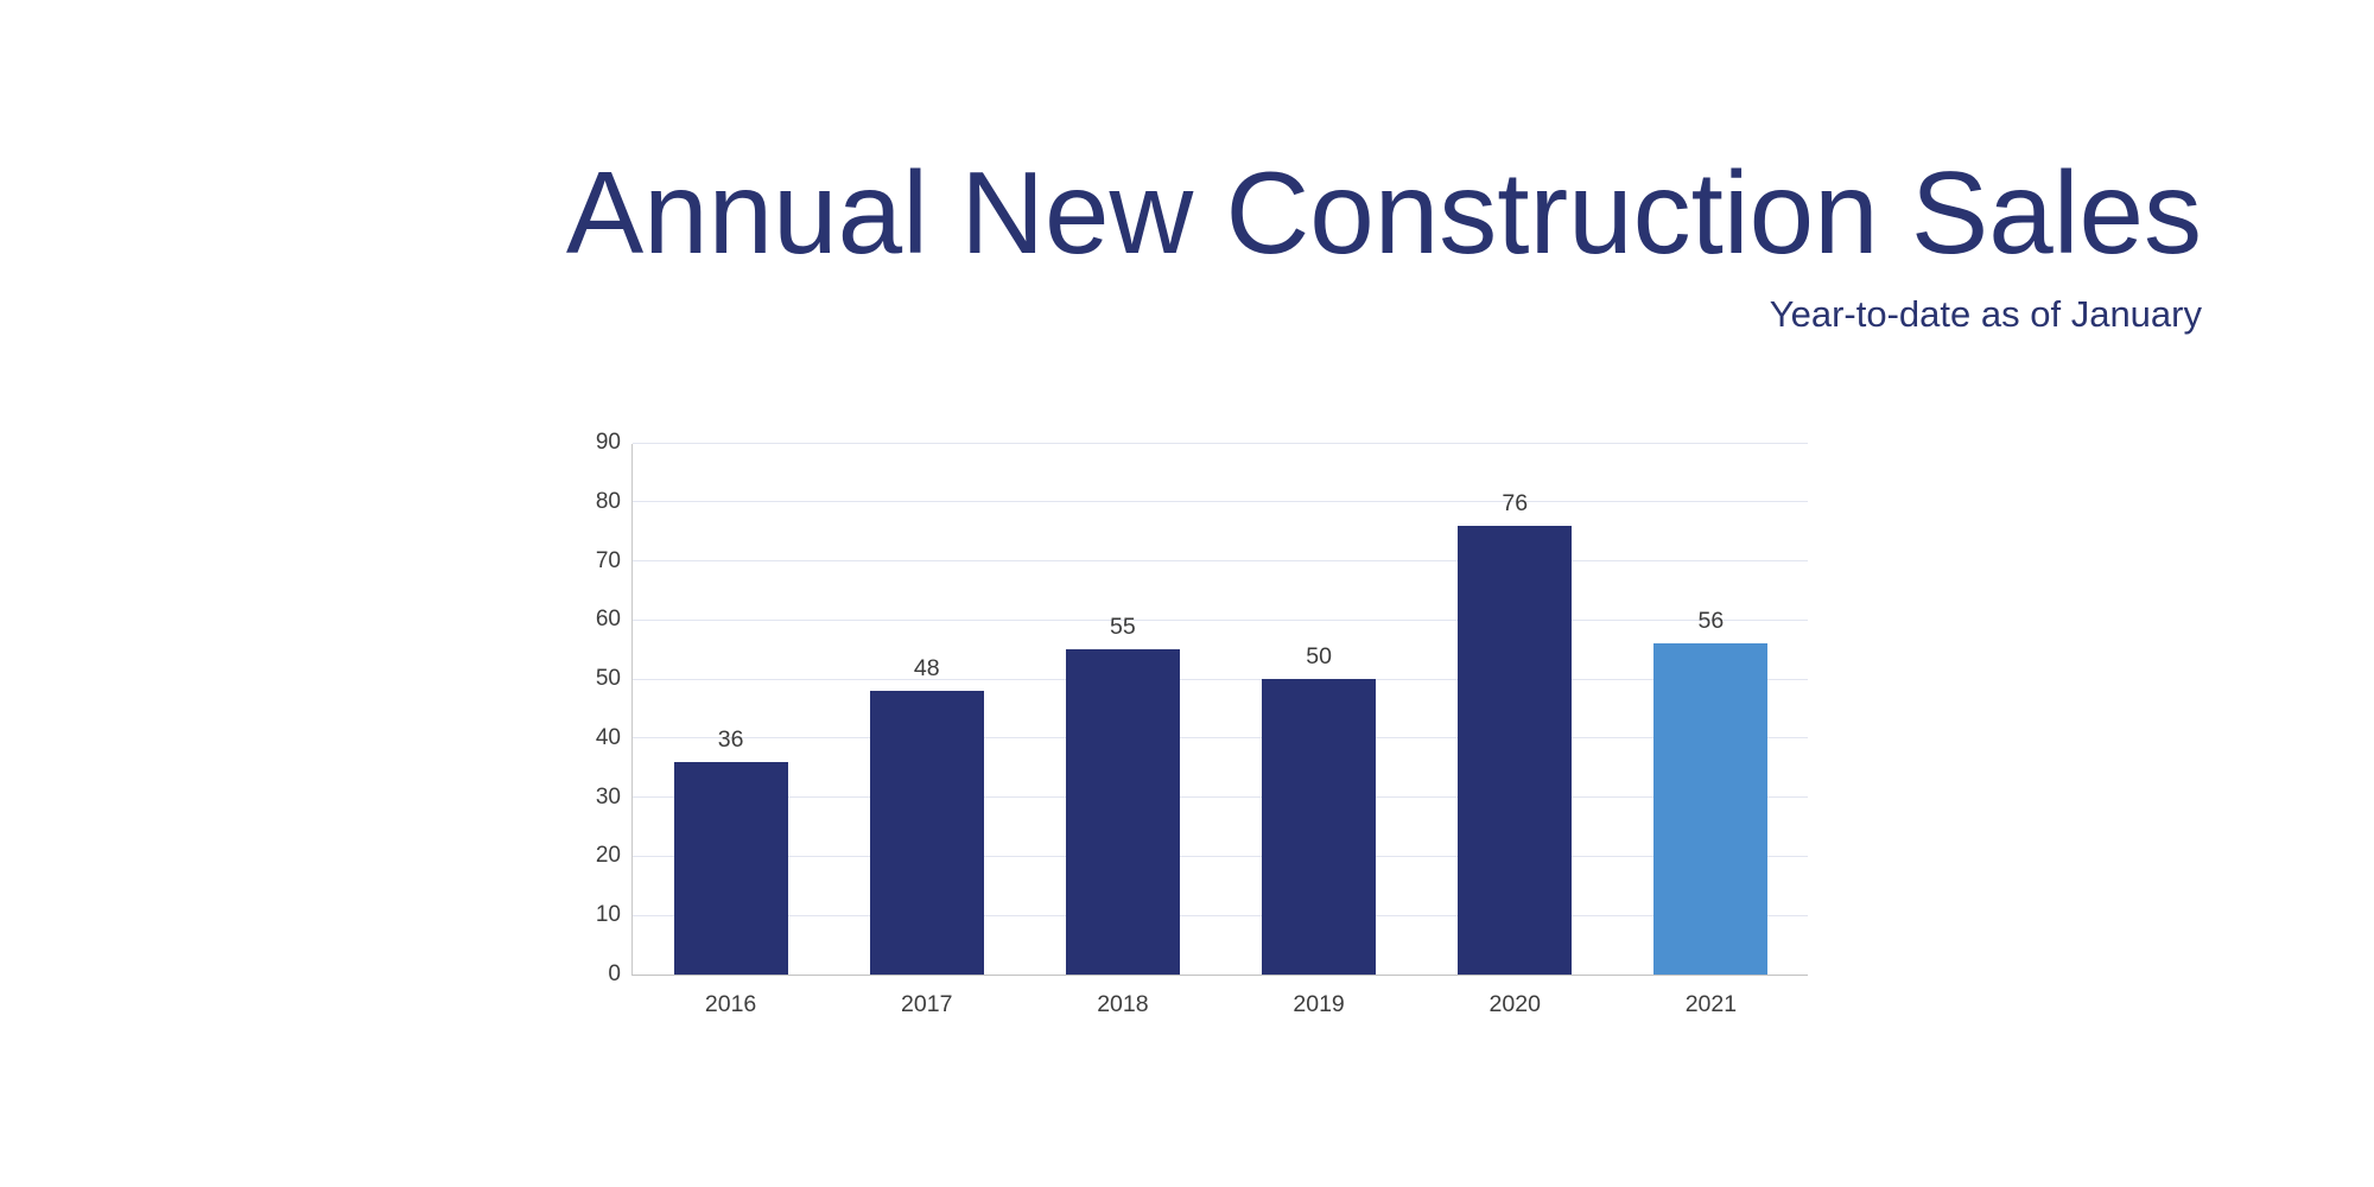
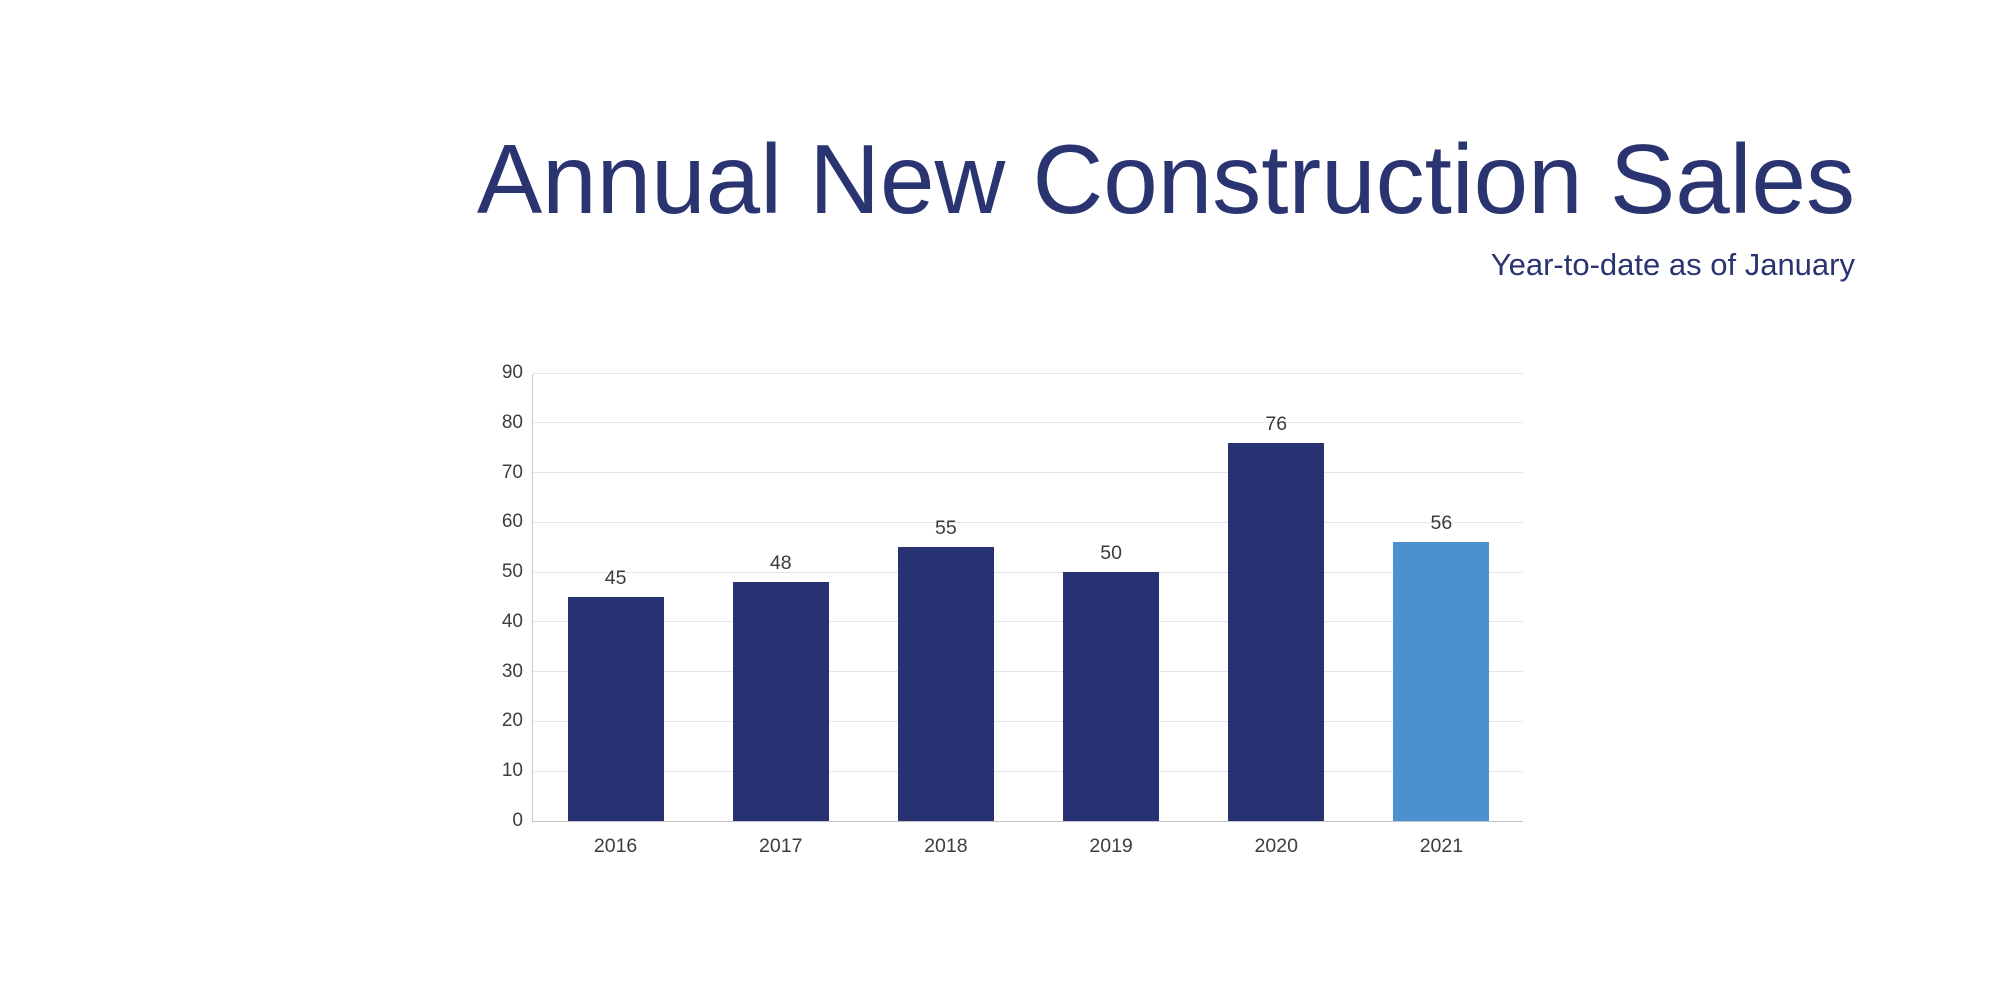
2016: 36 -> 45
